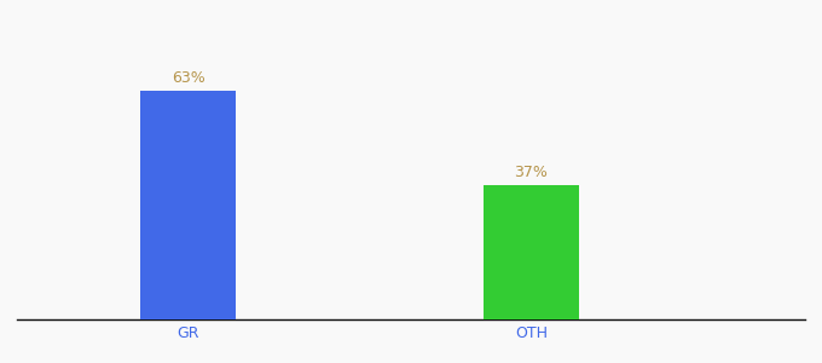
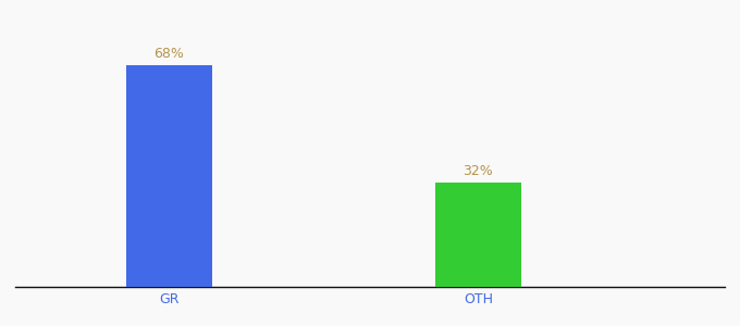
GR: 63% -> 68%
OTH: 37% -> 32%
